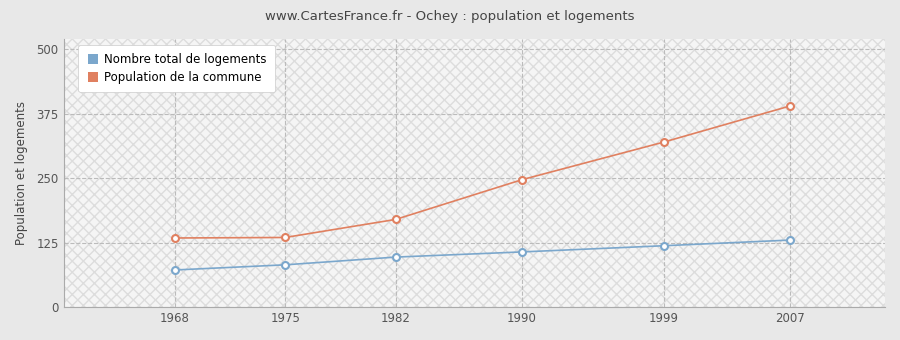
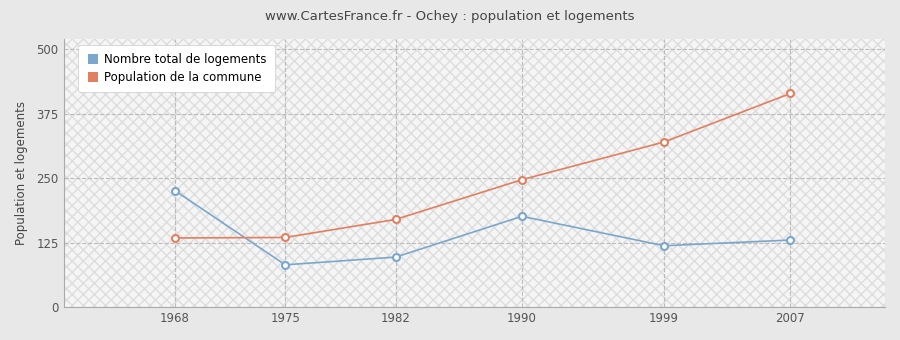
Nombre total de logements/1968: 72 -> 226
Nombre total de logements/1990: 107 -> 176
Population de la commune/2007: 390 -> 414
